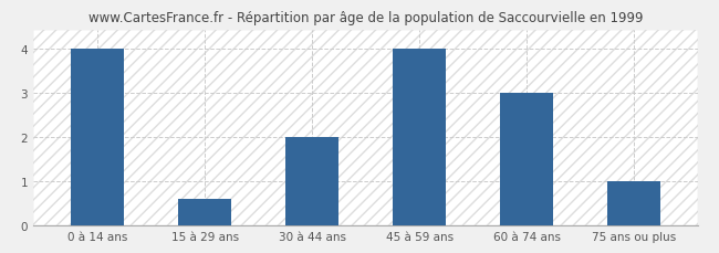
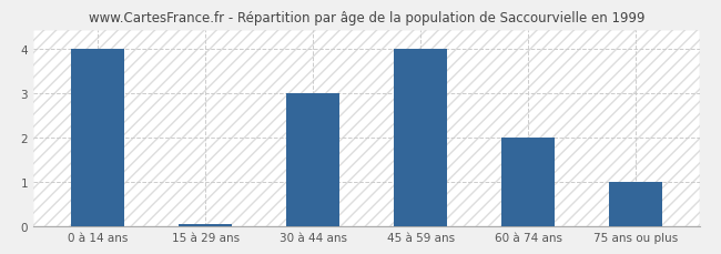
15 à 29 ans: 0.60 -> 0.05
30 à 44 ans: 2.00 -> 3.00
60 à 74 ans: 3.00 -> 2.00
